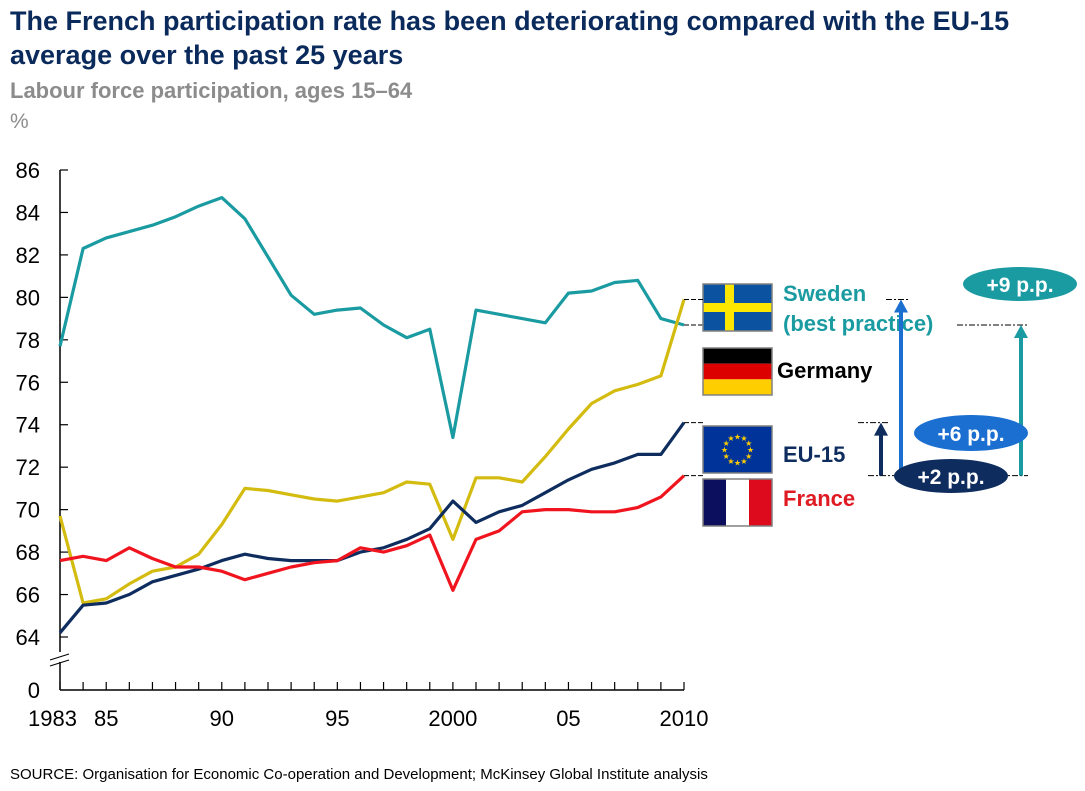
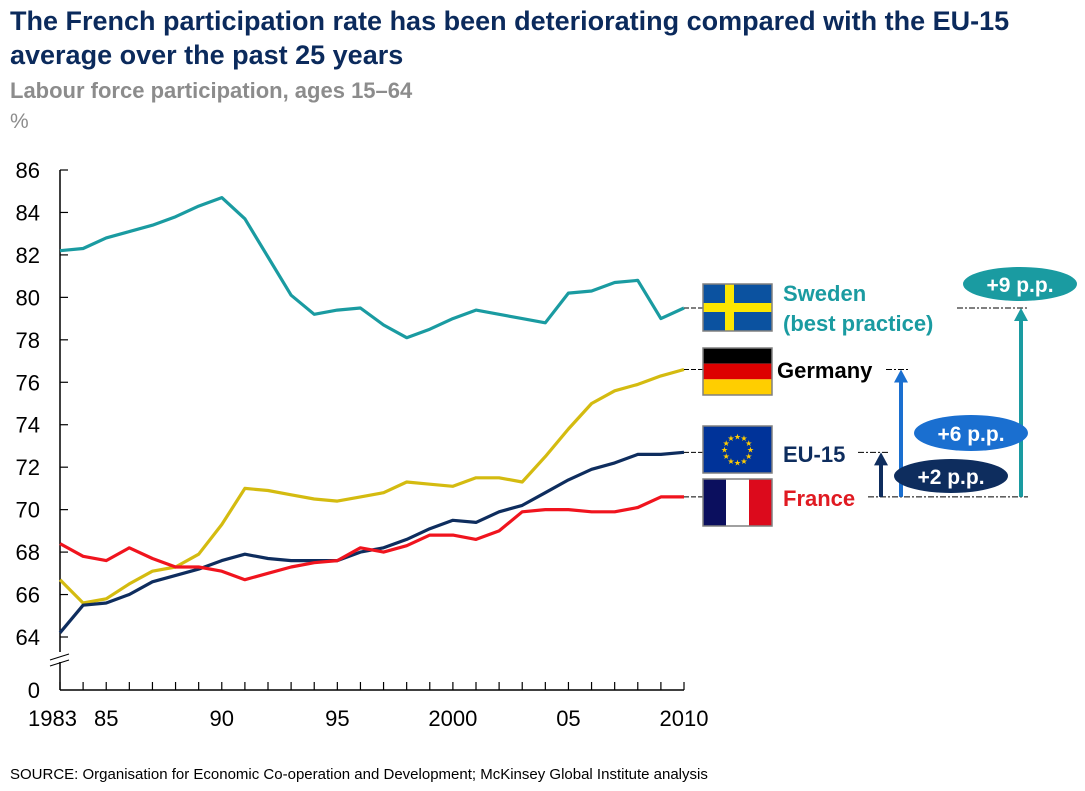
Sweden/1983: 77.7 -> 82.2
Germany/1983: 69.7 -> 66.7
France/1983: 67.6 -> 68.4
Sweden/2000: 73.4 -> 79.0
Germany/2000: 68.6 -> 71.1
EU-15/2000: 70.4 -> 69.5
France/2000: 66.2 -> 68.8
Sweden/2010: 78.7 -> 79.5
Germany/2010: 79.9 -> 76.6
EU-15/2010: 74.1 -> 72.7
France/2010: 71.6 -> 70.6
